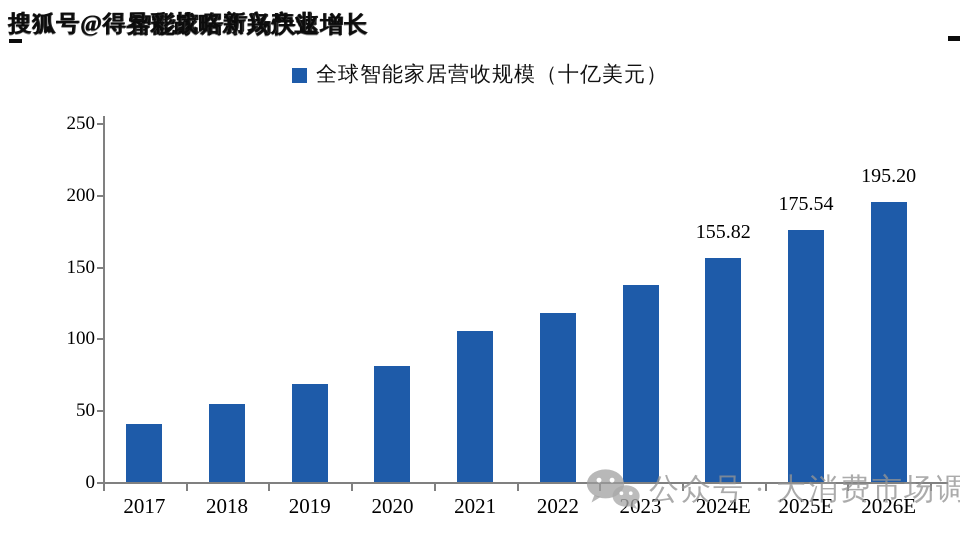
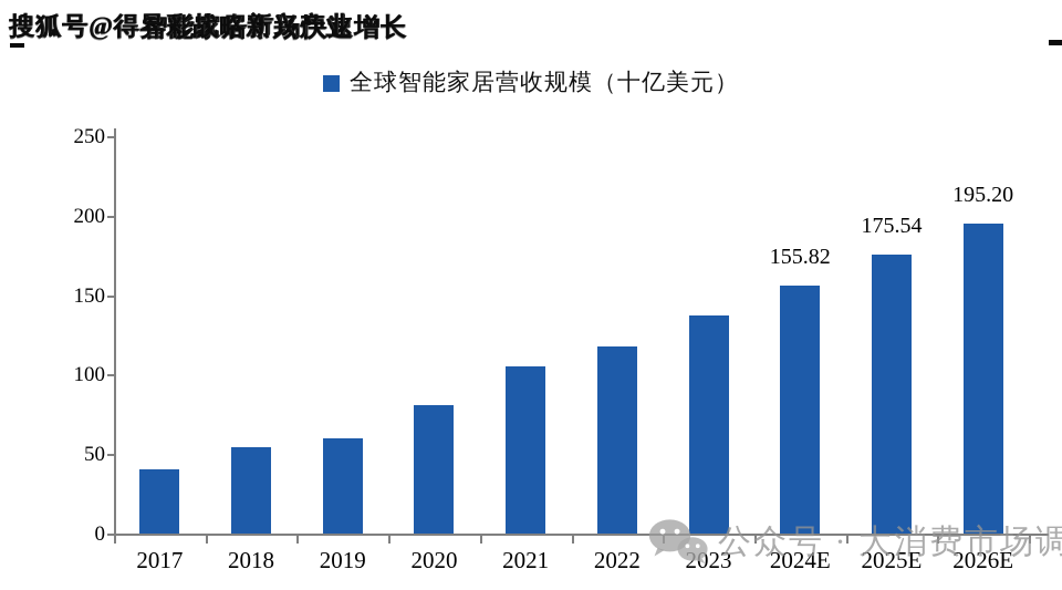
2019: 68 -> 60
